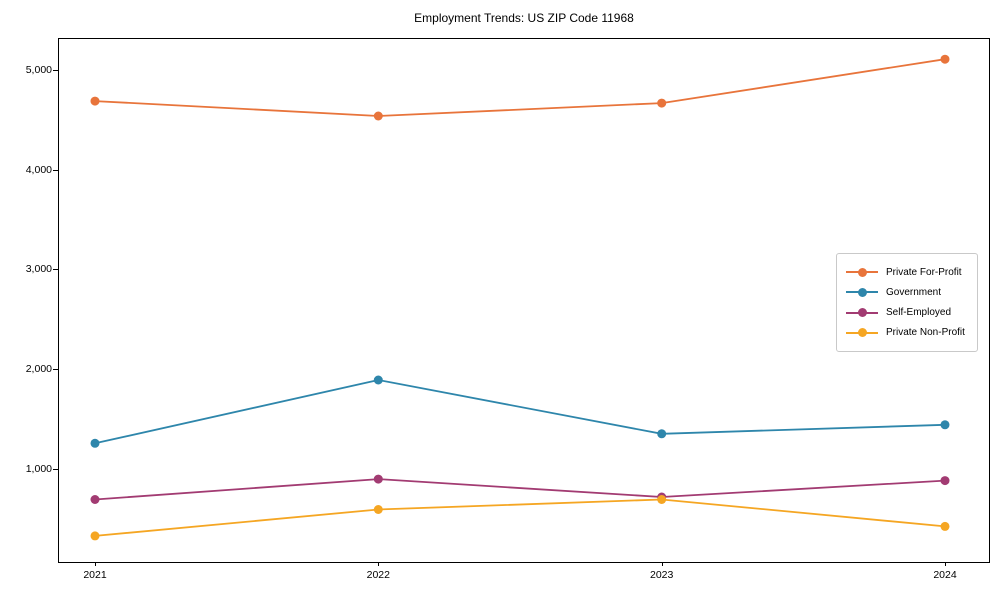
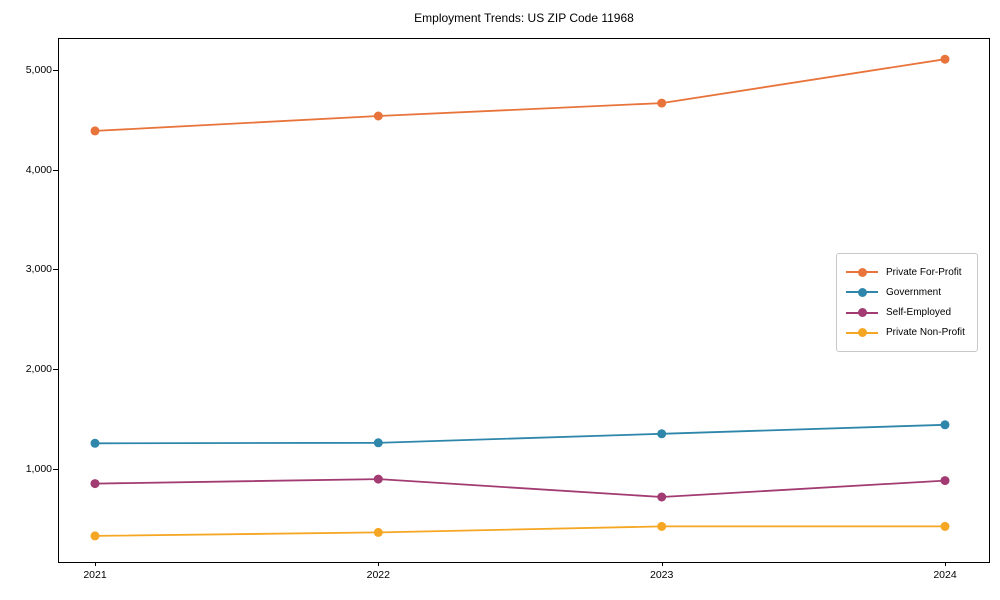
Private For-Profit/2021: 4700 -> 4400
Self-Employed/2021: 700 -> 900
Government/2022: 1900 -> 1300
Private Non-Profit/2022: 600 -> 400
Private Non-Profit/2023: 700 -> 400
